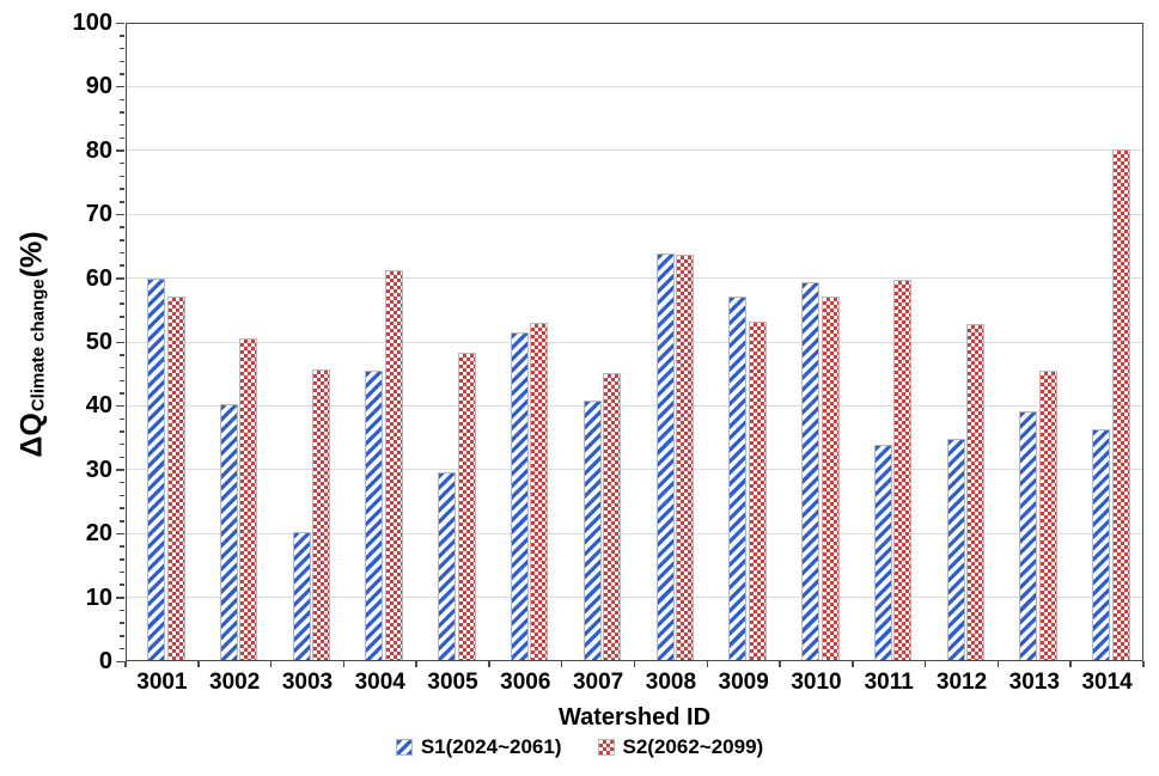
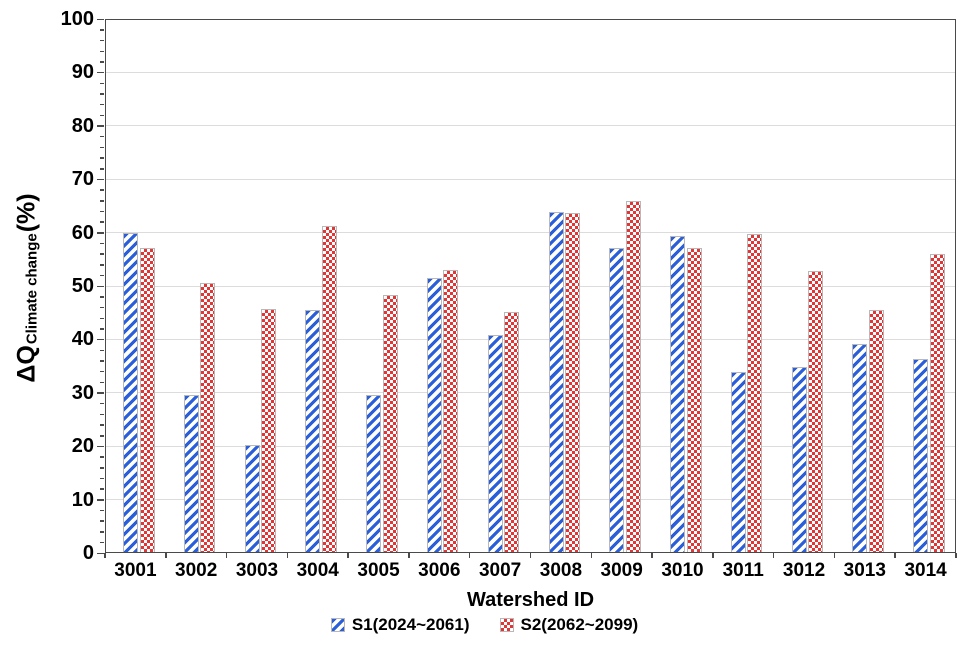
S1(2024~2061)/3002: 40 -> 29
S2(2062~2099)/3009: 53 -> 66
S2(2062~2099)/3014: 80 -> 56
